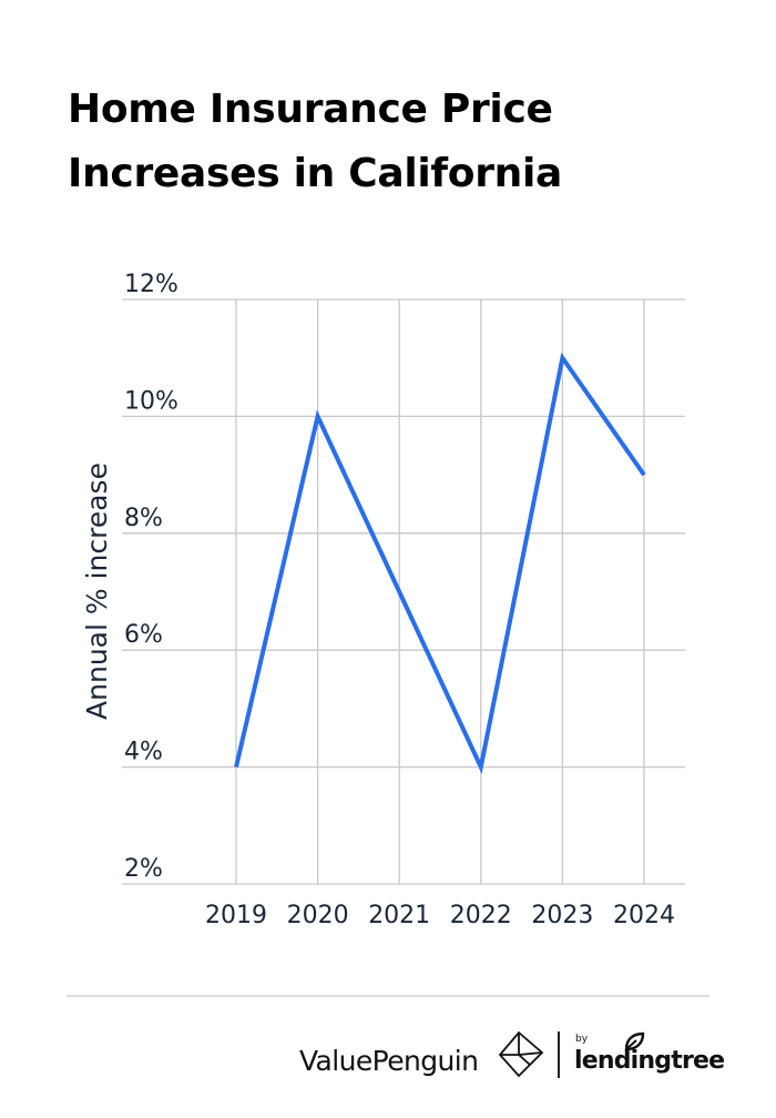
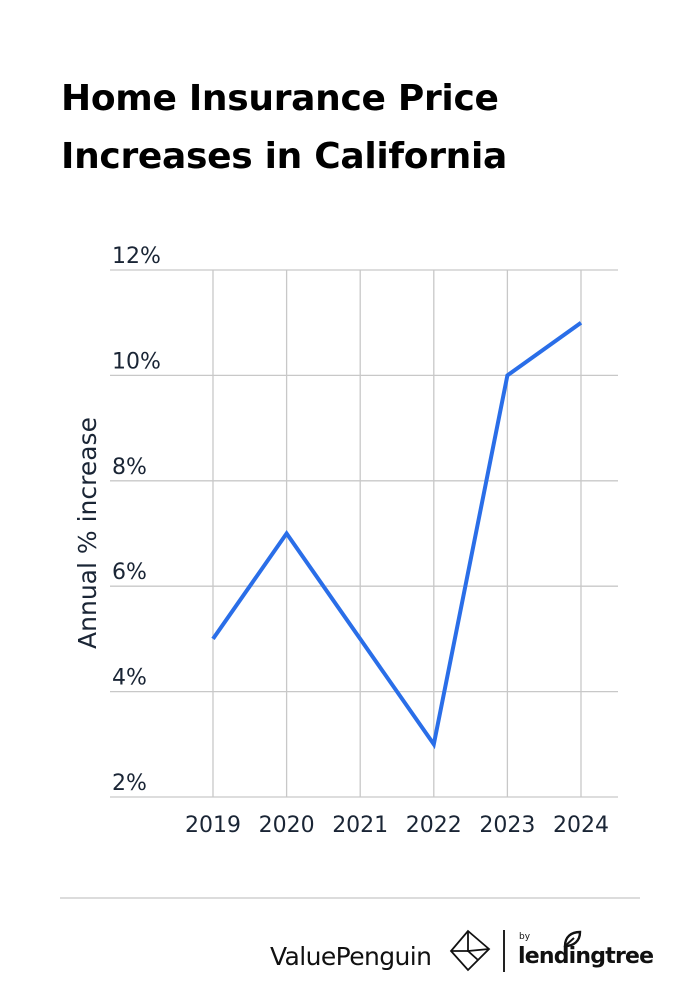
2019: 4% -> 5%
2020: 10% -> 7%
2021: 7% -> 5%
2022: 4% -> 3%
2023: 11% -> 10%
2024: 9% -> 11%
